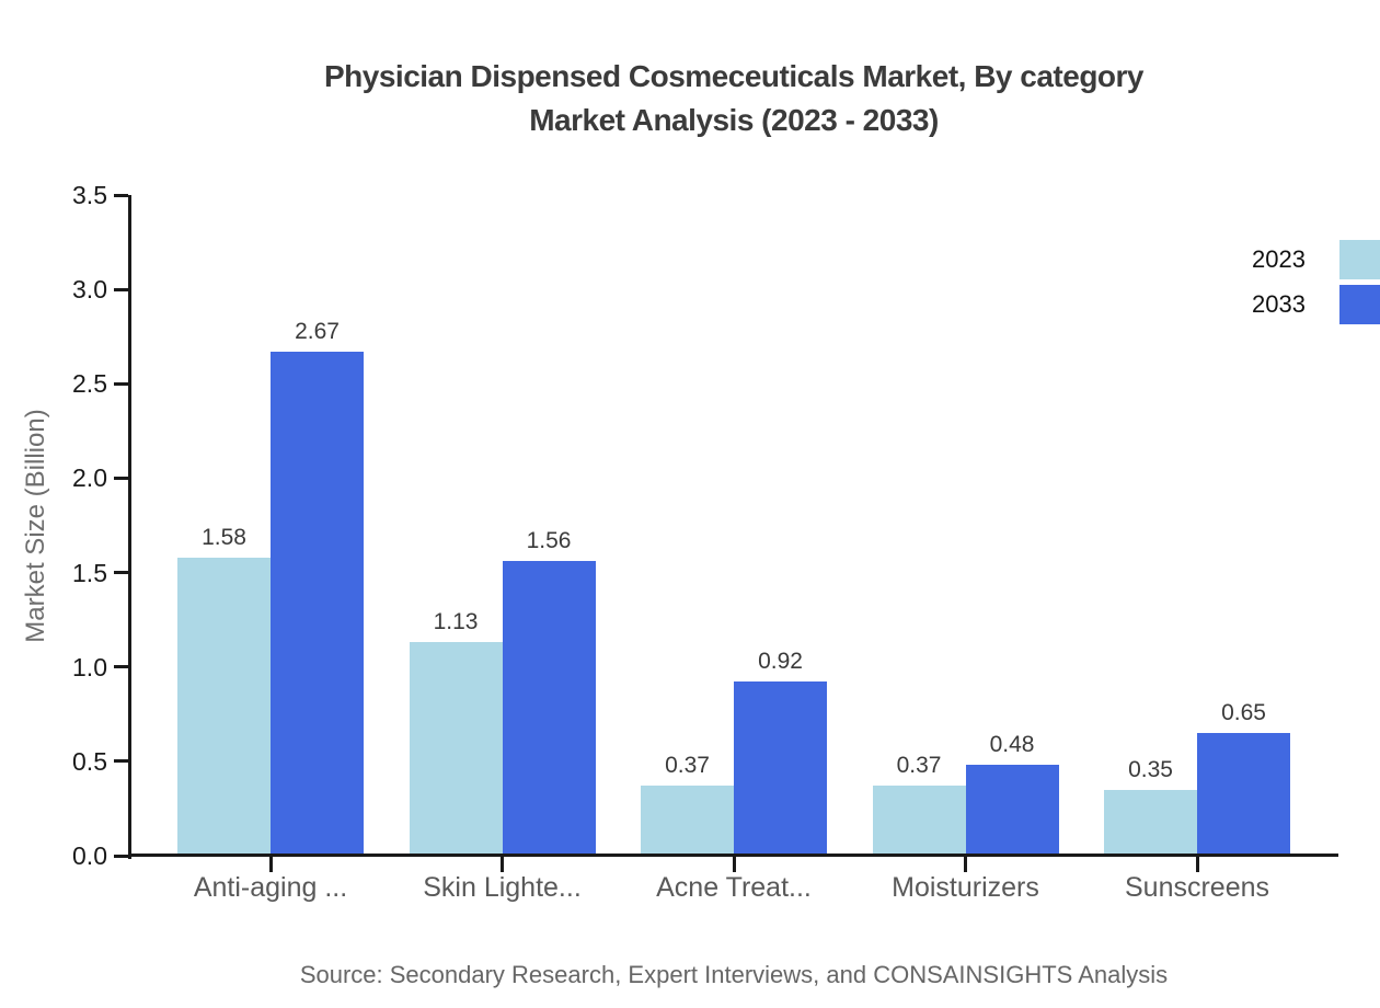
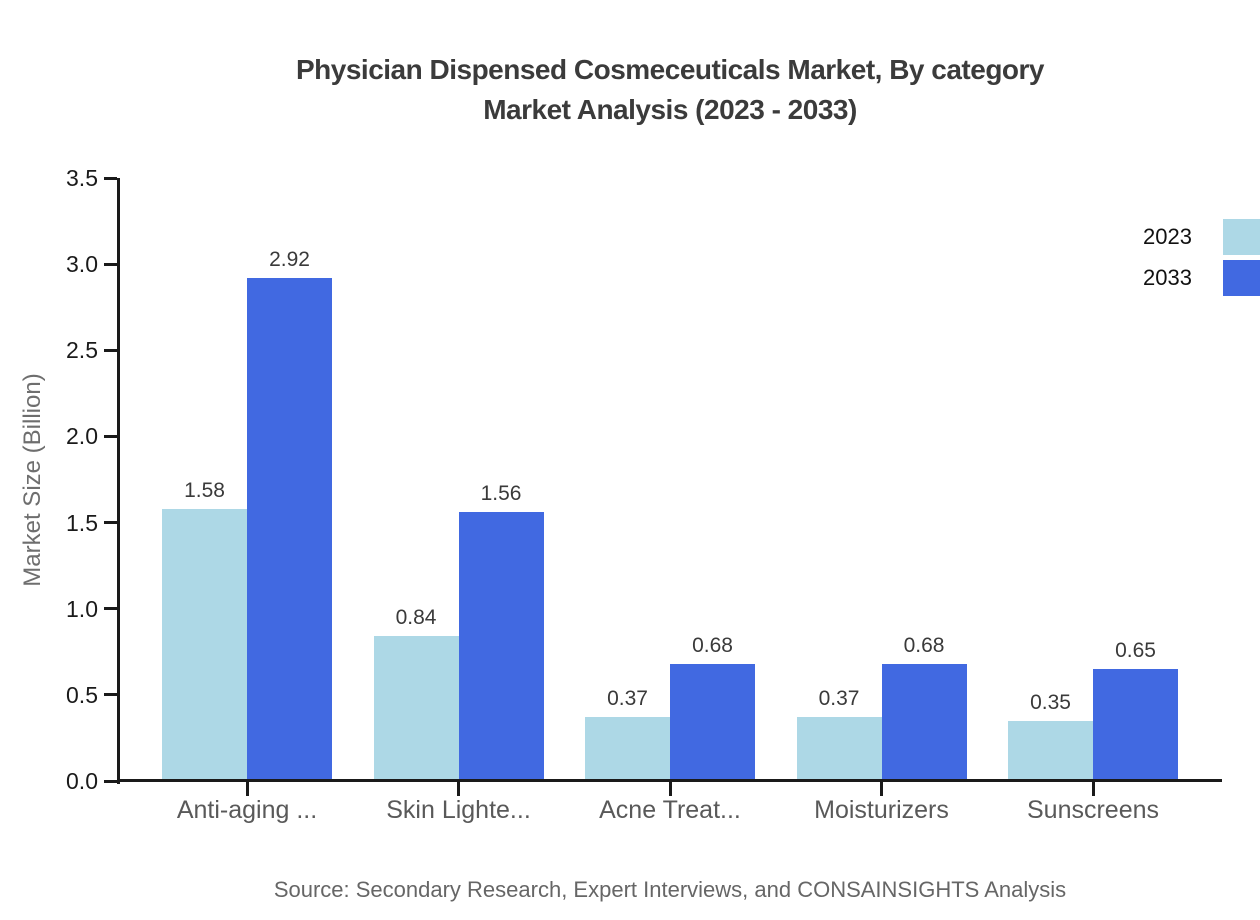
2033/Anti-aging ...: 2.67 -> 2.92
2023/Skin Lighte...: 1.13 -> 0.84
2033/Acne Treat...: 0.92 -> 0.68
2033/Moisturizers: 0.48 -> 0.68
